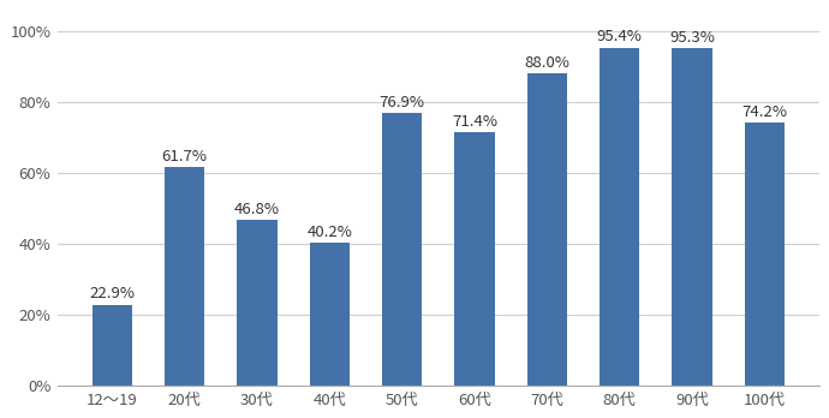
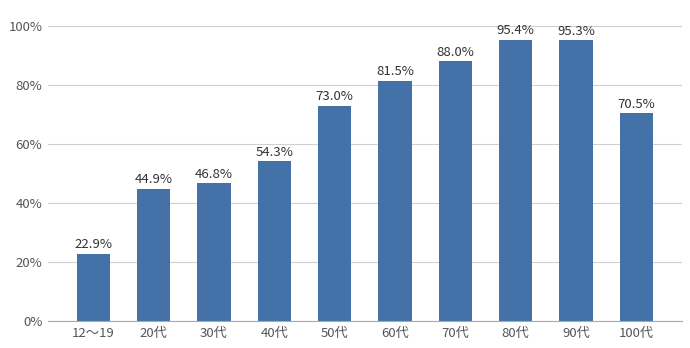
20代: 61.7% -> 44.9%
40代: 40.2% -> 54.3%
50代: 76.9% -> 73.0%
60代: 71.4% -> 81.5%
100代: 74.2% -> 70.5%
